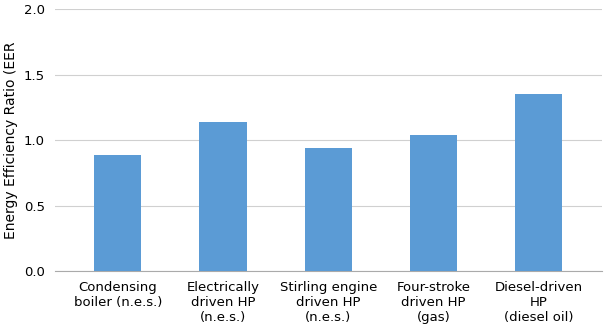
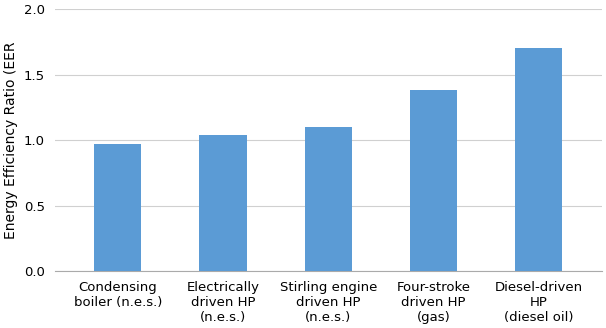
Condensing boiler (n.e.s.): 0.89 -> 0.97
Electrically driven HP (n.e.s.): 1.14 -> 1.04
Stirling engine driven HP (n.e.s.): 0.94 -> 1.10
Four-stroke driven HP (gas): 1.04 -> 1.38
Diesel-driven HP (diesel oil): 1.35 -> 1.70
